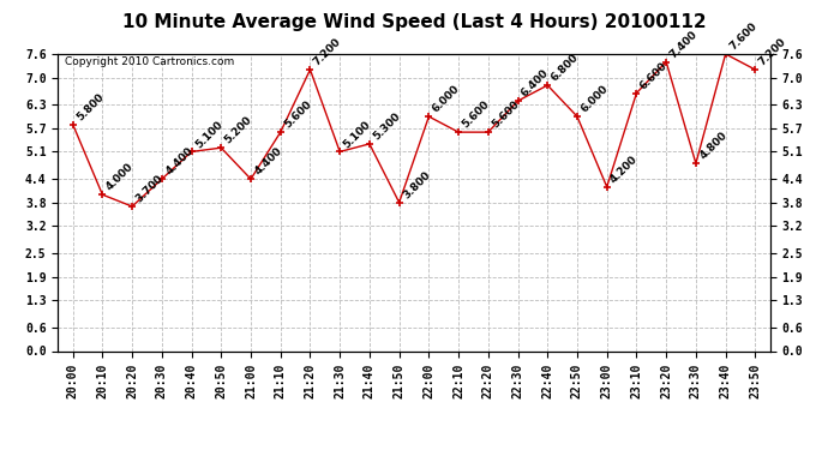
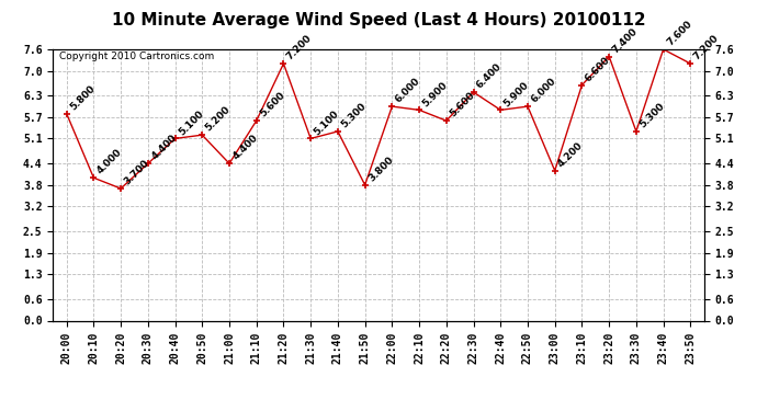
22:10: 5.600 -> 5.900
22:40: 6.800 -> 5.900
23:30: 4.800 -> 5.300
